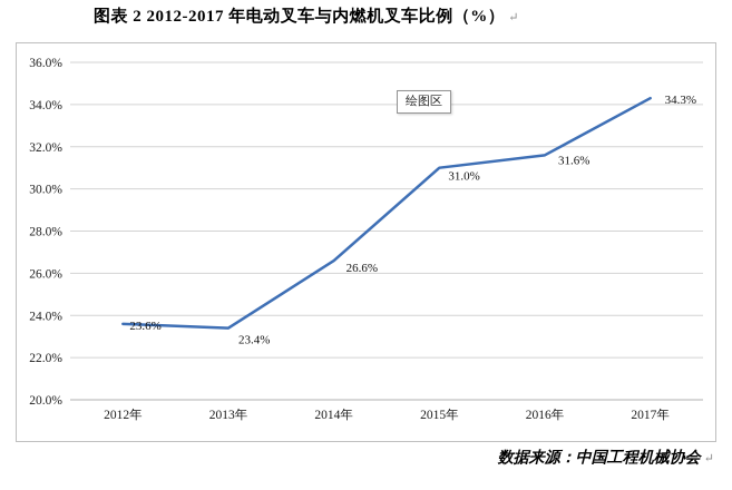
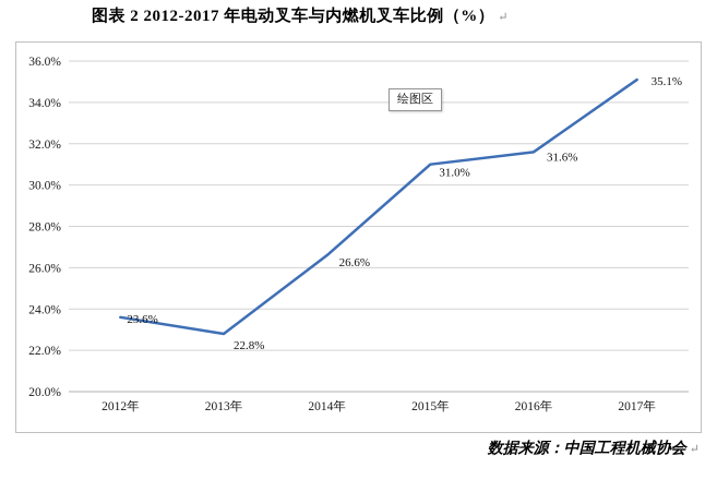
2013年: 23.4% -> 22.8%
2017年: 34.3% -> 35.1%
